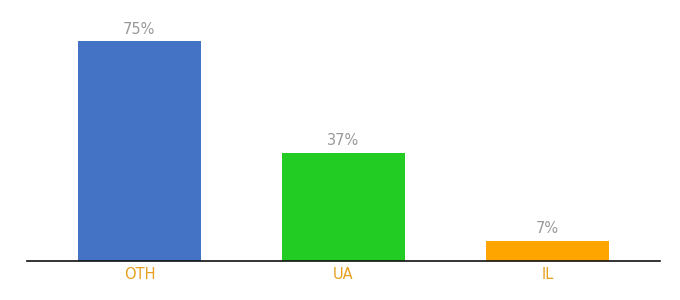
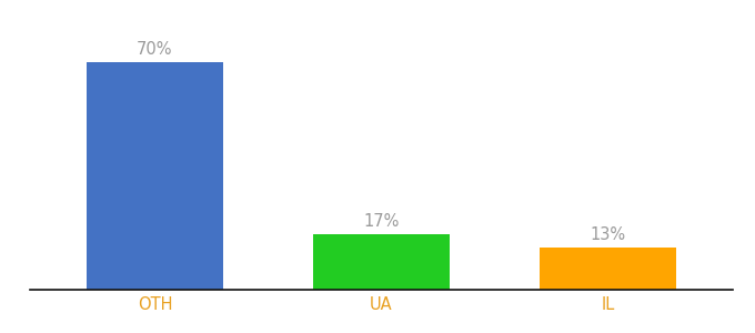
OTH: 75% -> 70%
UA: 37% -> 17%
IL: 7% -> 13%
